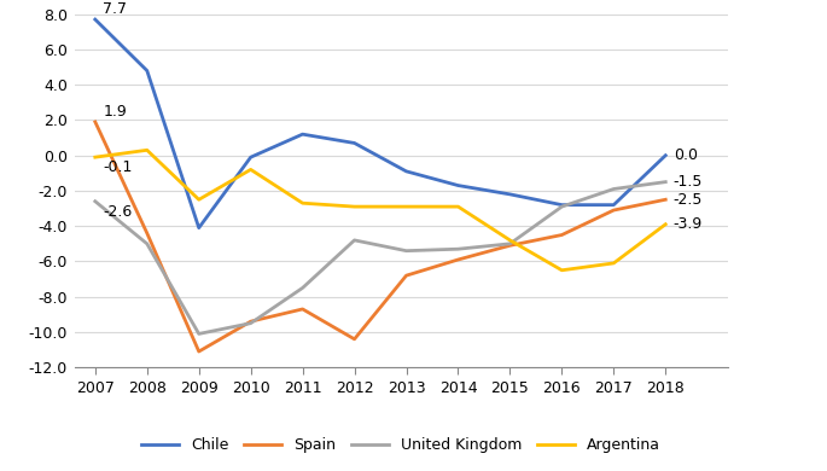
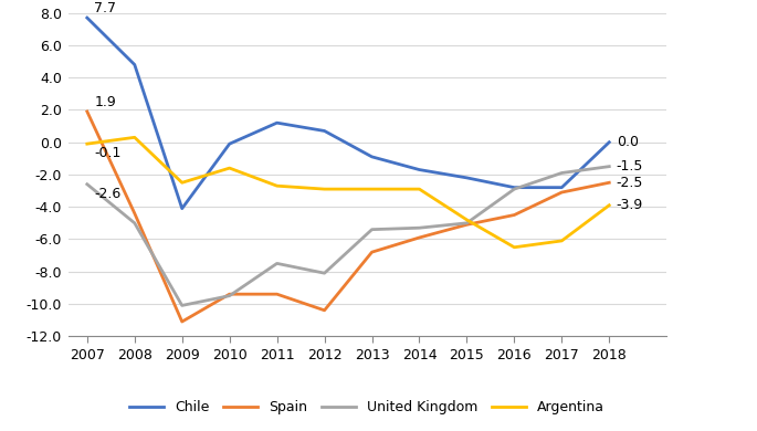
Argentina/2010: -0.8 -> -1.6
Spain/2011: -8.7 -> -9.4
United Kingdom/2012: -4.8 -> -8.1
